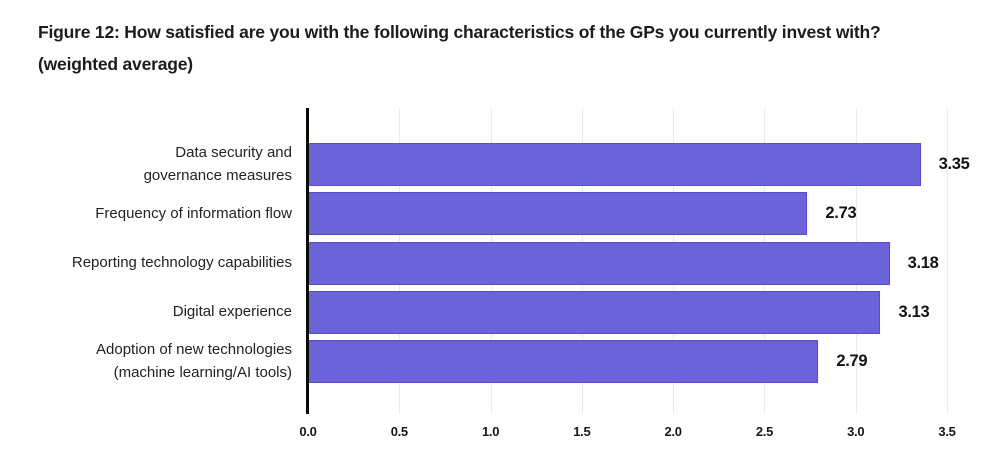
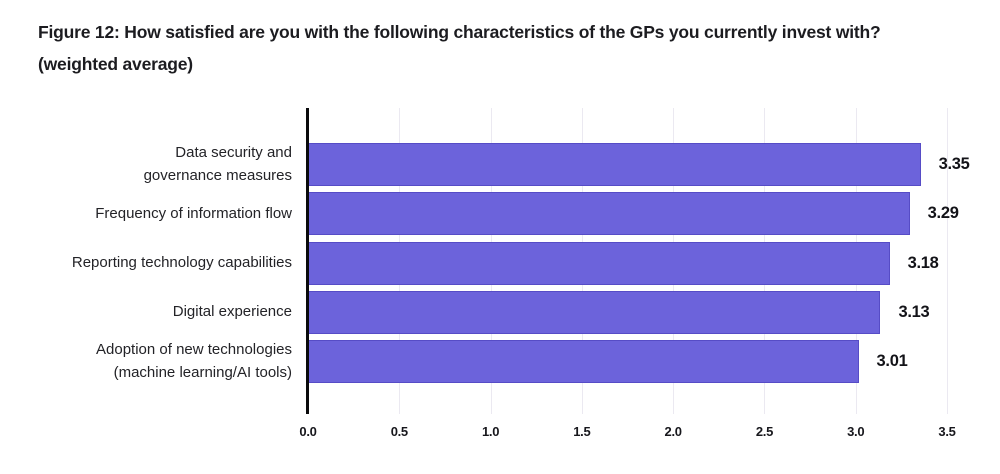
Frequency of information flow: 2.73 -> 3.29
Adoption of new technologies (machine learning/AI tools): 2.79 -> 3.01
